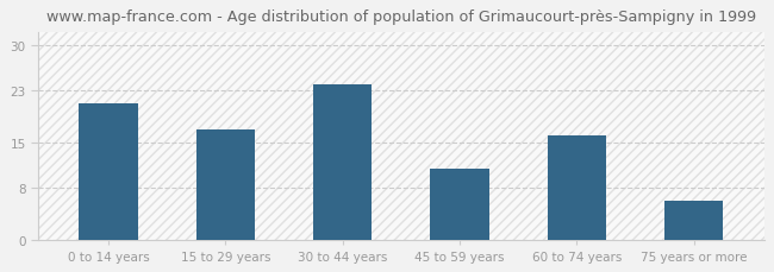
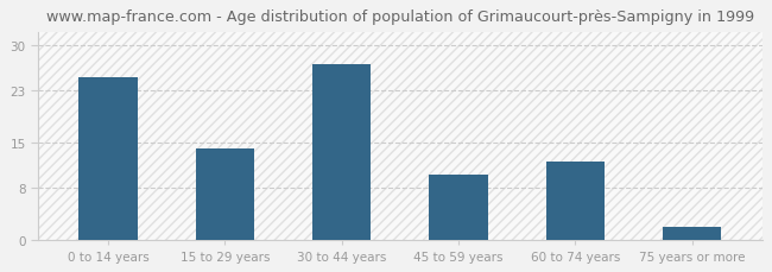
0 to 14 years: 21 -> 25
15 to 29 years: 17 -> 14
30 to 44 years: 24 -> 27
45 to 59 years: 11 -> 10
60 to 74 years: 16 -> 12
75 years or more: 6 -> 2
